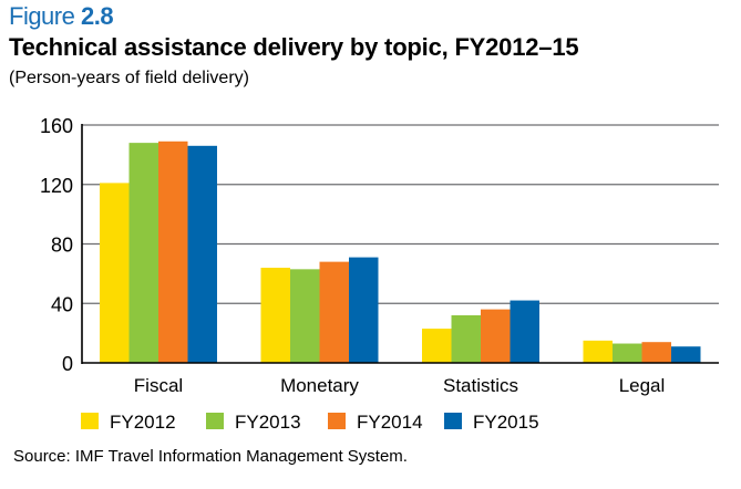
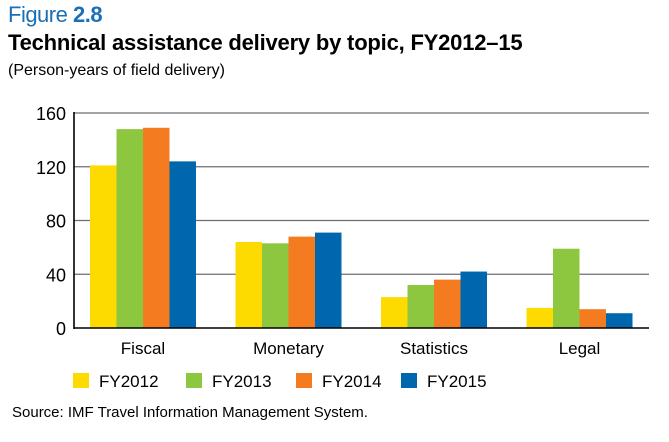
FY2015/Fiscal: 146 -> 124
FY2013/Legal: 13 -> 59
